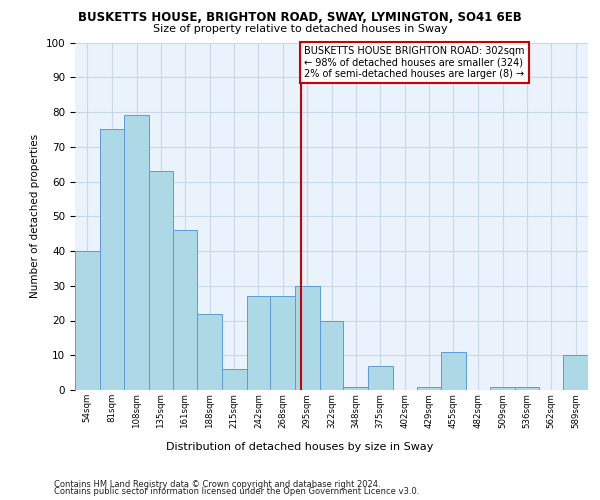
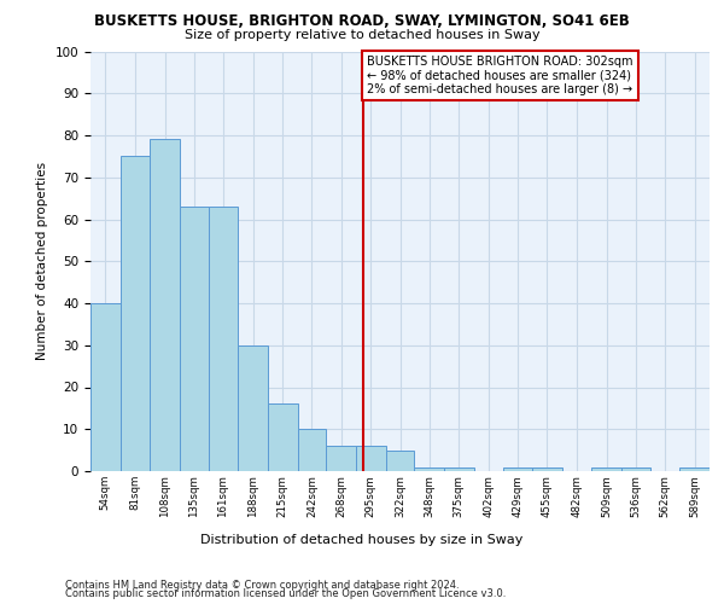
161sqm: 46 -> 63
188sqm: 22 -> 30
215sqm: 6 -> 16
242sqm: 27 -> 10
268sqm: 27 -> 6
295sqm: 30 -> 6
322sqm: 20 -> 5
375sqm: 7 -> 1
455sqm: 11 -> 1
589sqm: 10 -> 1
